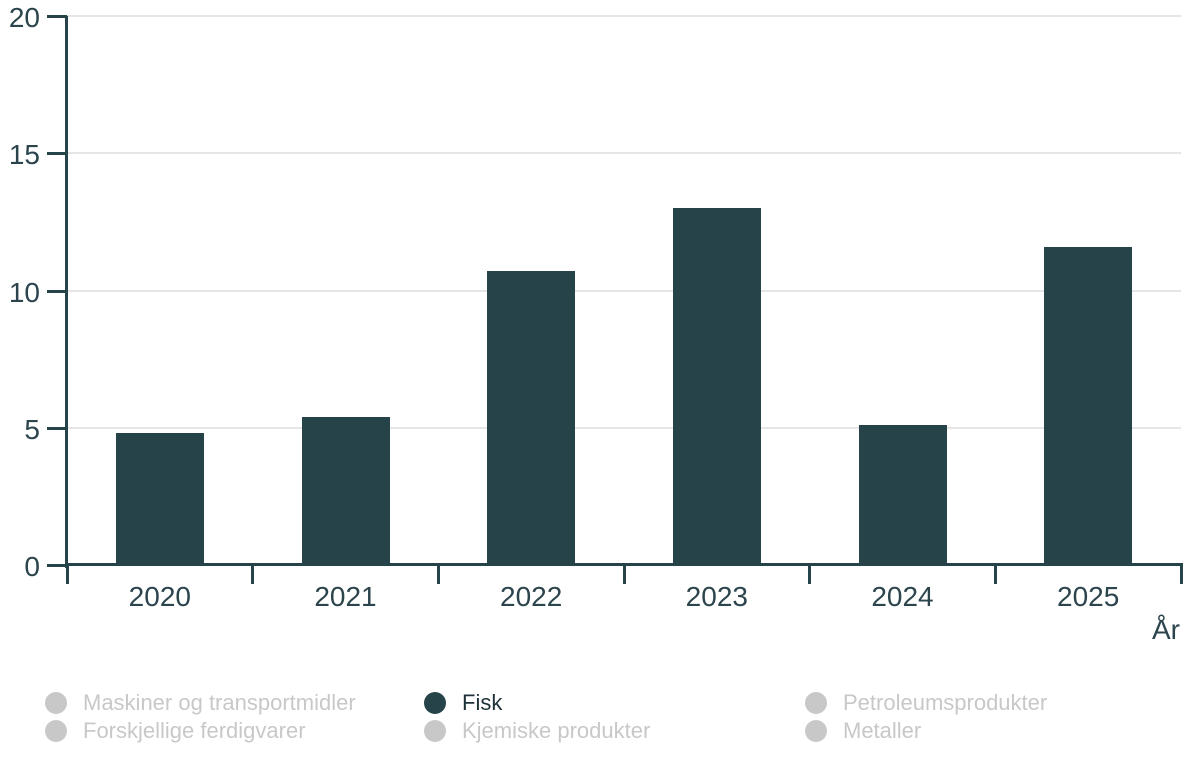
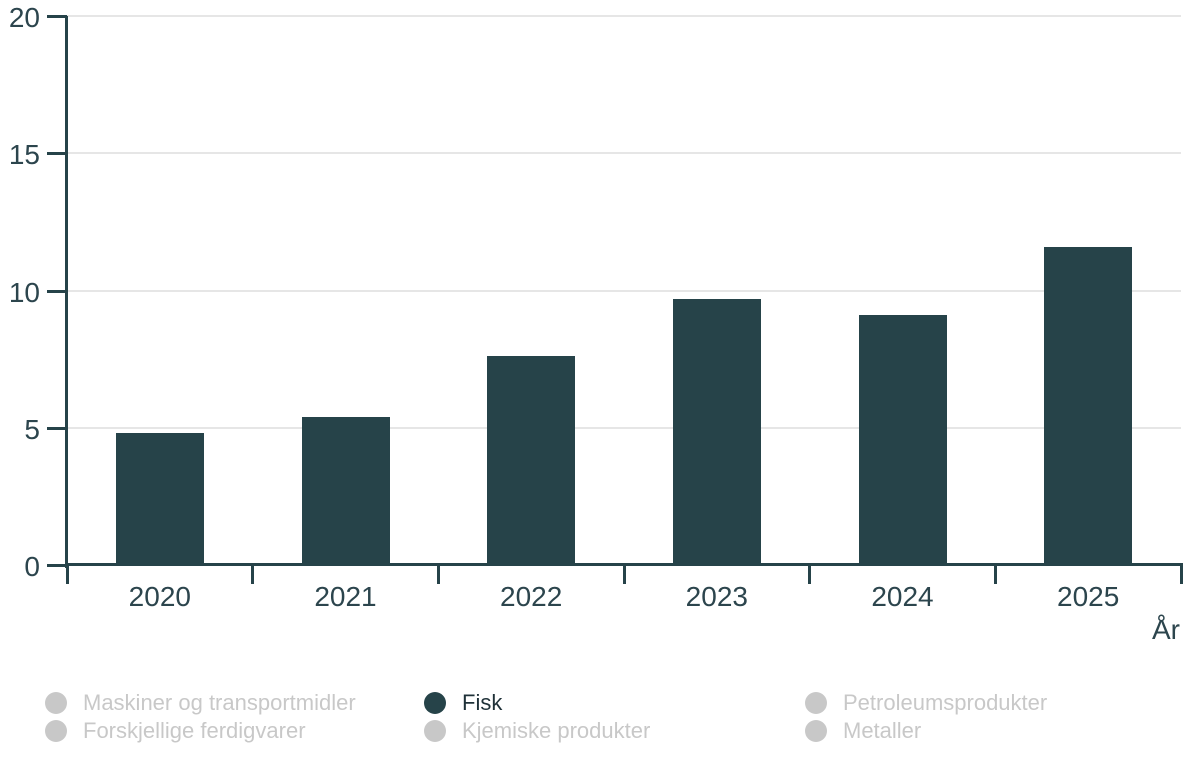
2022: 10.7 -> 7.6
2023: 13.0 -> 9.7
2024: 5.1 -> 9.1
